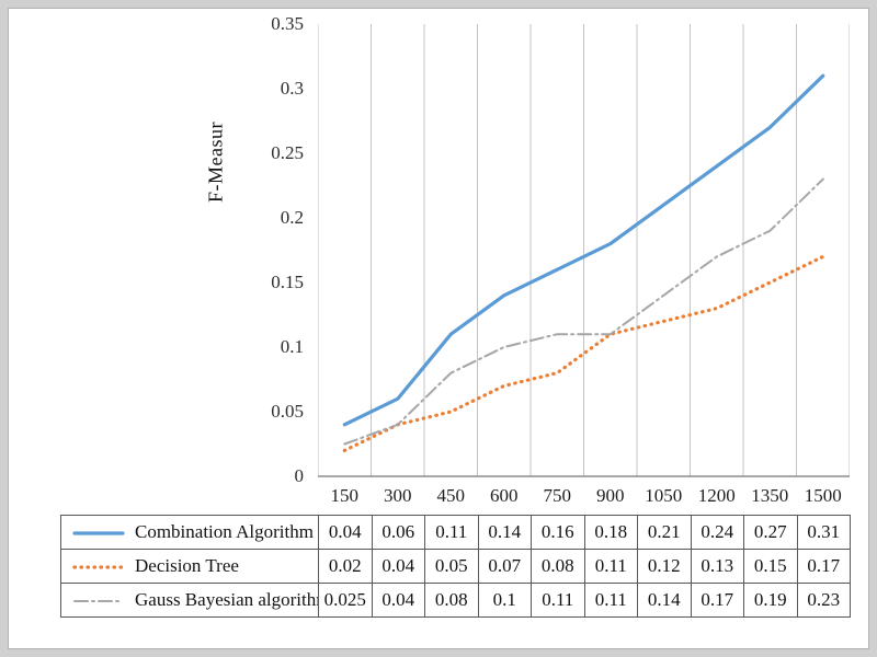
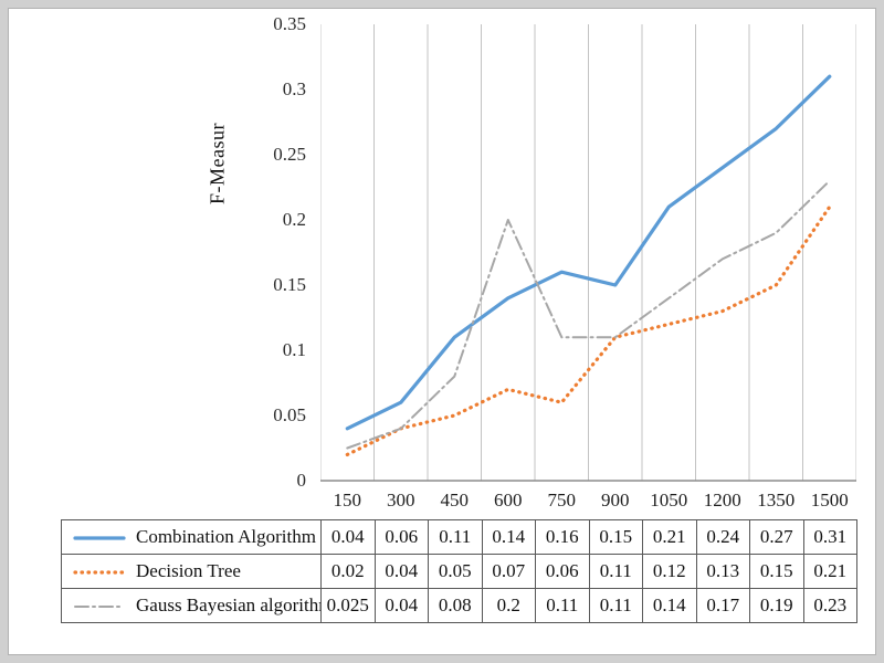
Gauss Bayesian algorithm/600: 0.1 -> 0.2
Decision Tree/750: 0.08 -> 0.06
Combination Algorithm/900: 0.18 -> 0.15
Decision Tree/1500: 0.17 -> 0.21
